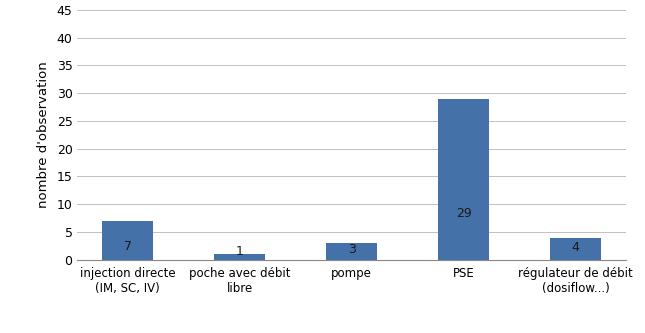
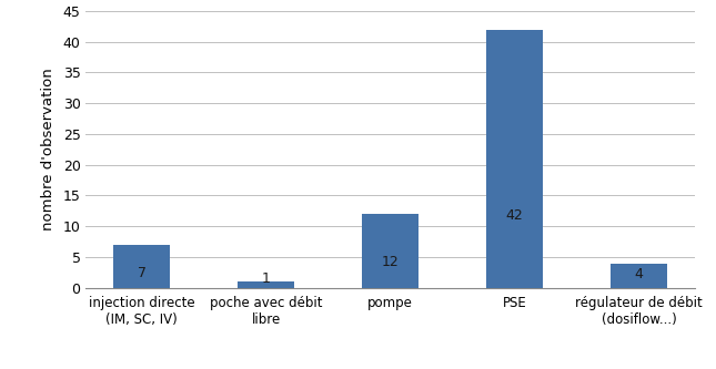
pompe: 3 -> 12
PSE: 29 -> 42
